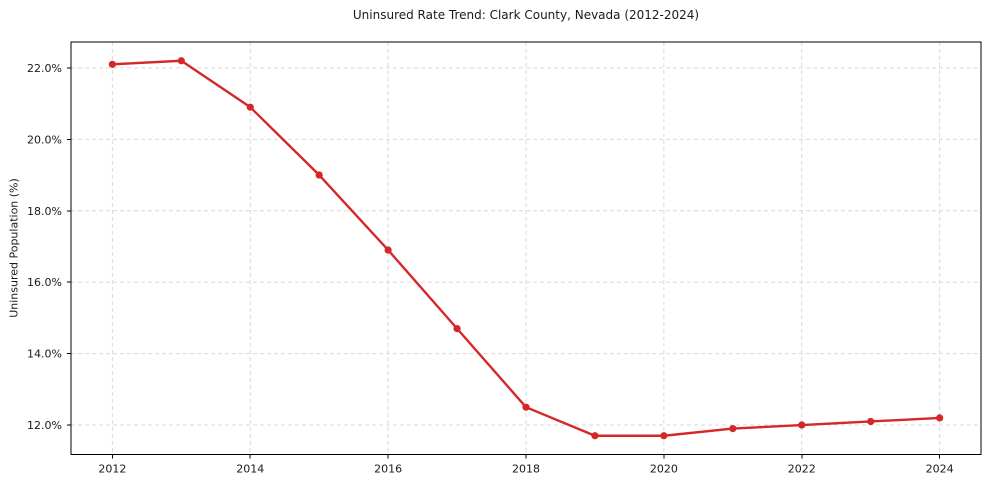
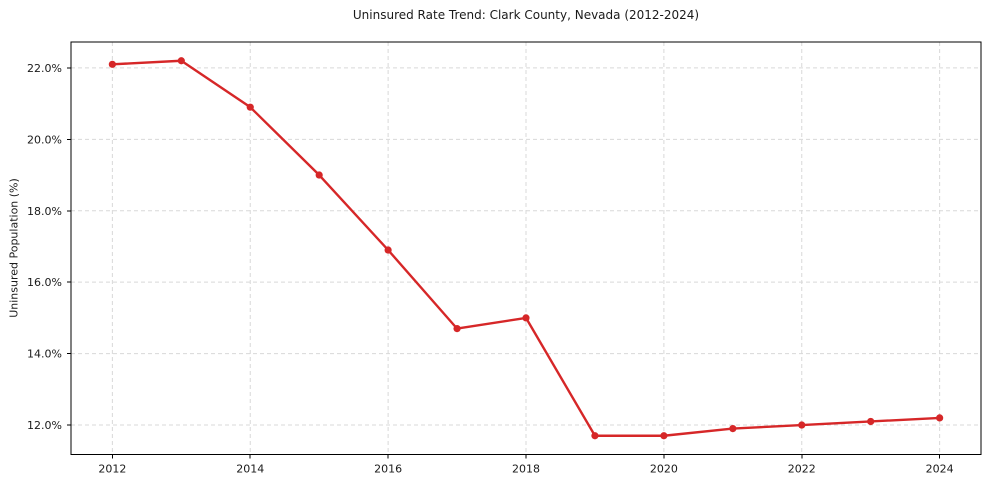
2018: 12.5% -> 15.0%
